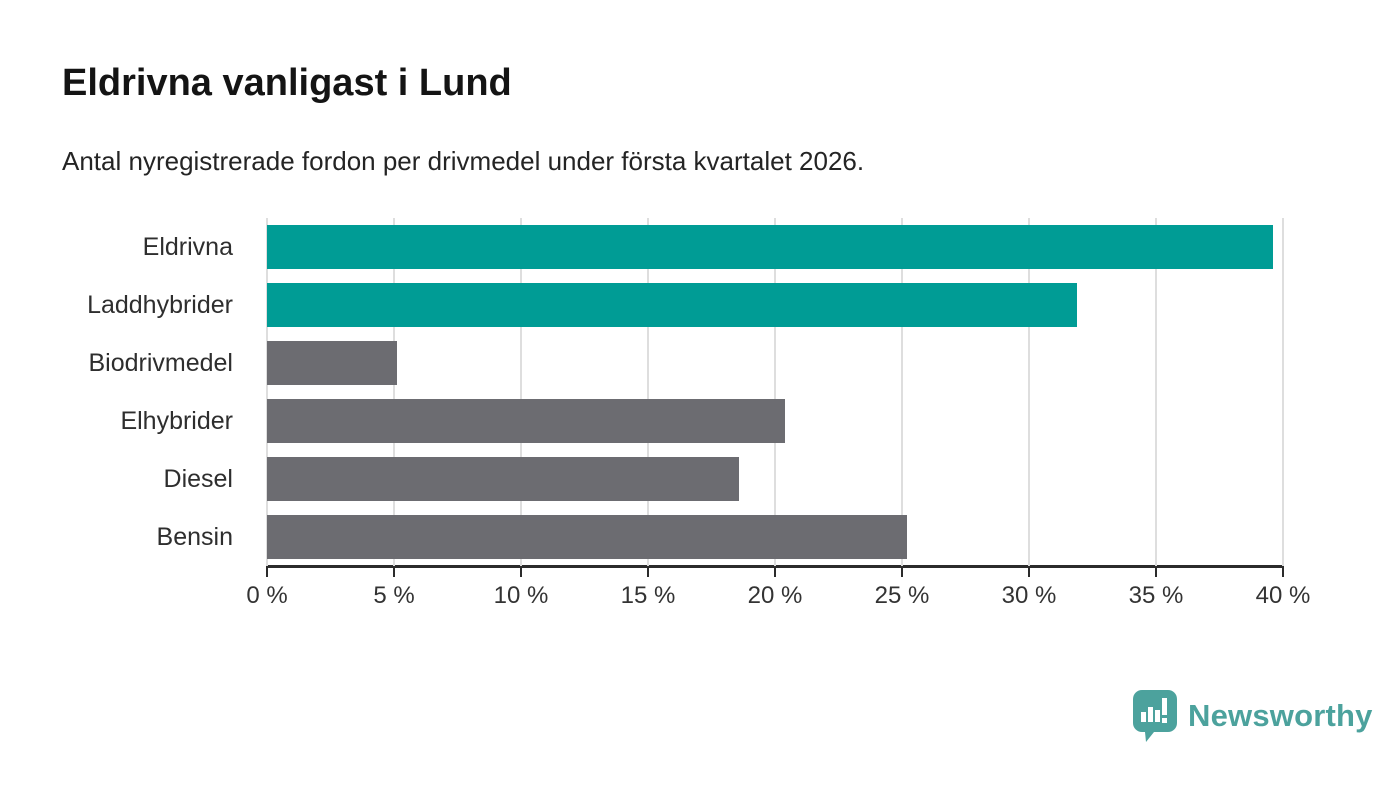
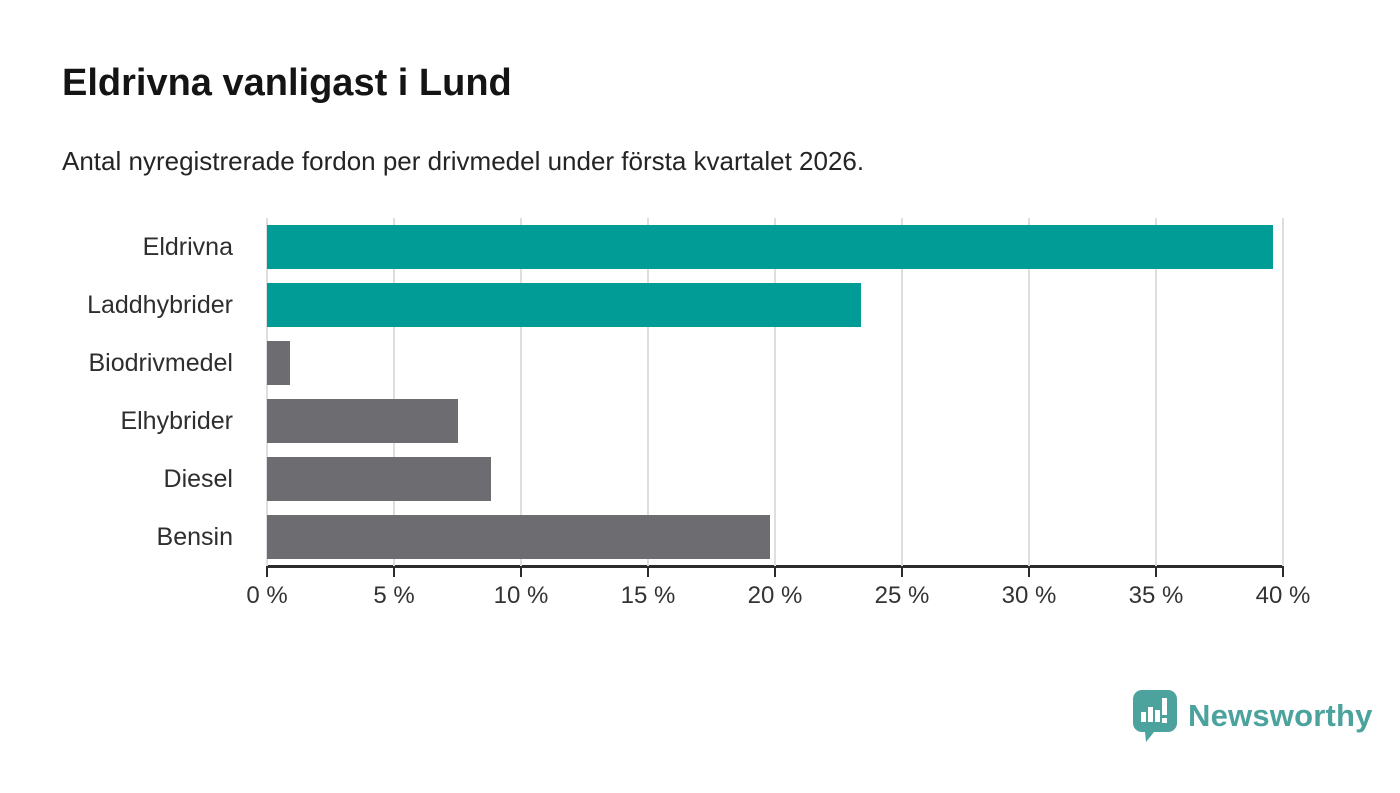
Laddhybrider: 31.9% -> 23.4%
Biodrivmedel: 5.1% -> 0.9%
Elhybrider: 20.4% -> 7.5%
Diesel: 18.6% -> 8.8%
Bensin: 25.2% -> 19.8%
